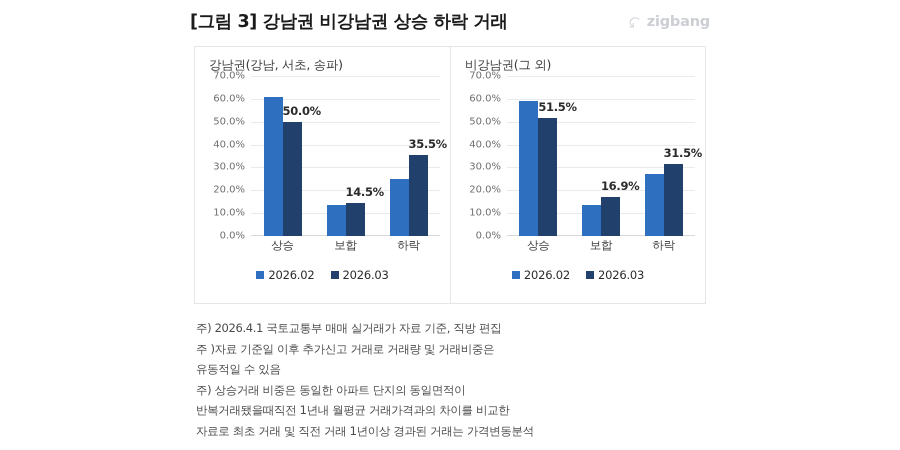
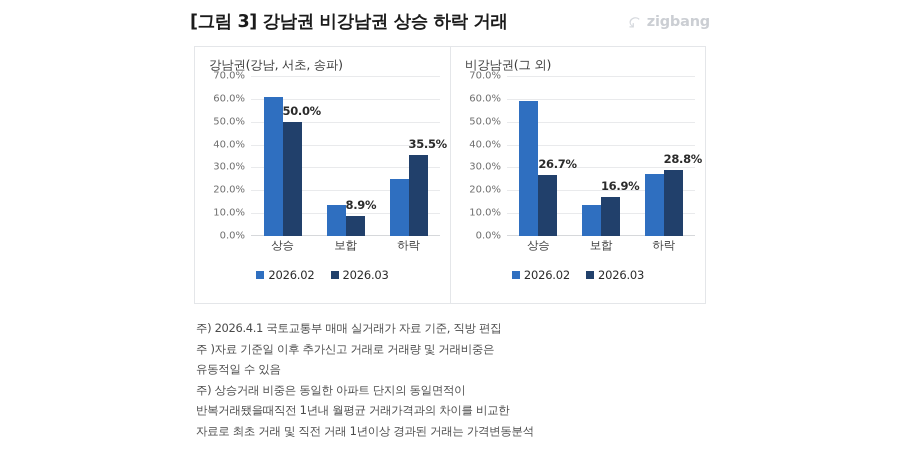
강남권(강남, 서초, 송파)/2026.03/보합: 14.5% -> 8.9%
비강남권(그 외)/2026.03/상승: 51.5% -> 26.7%
비강남권(그 외)/2026.03/하락: 31.5% -> 28.8%
